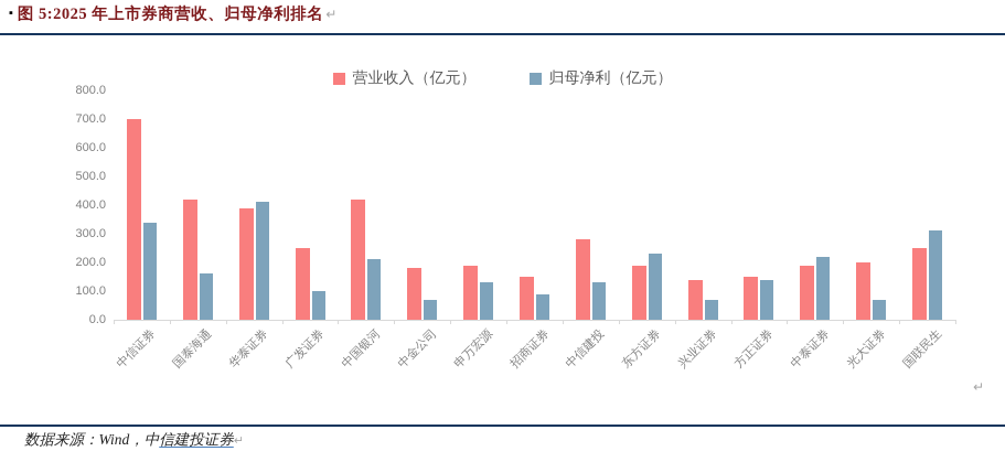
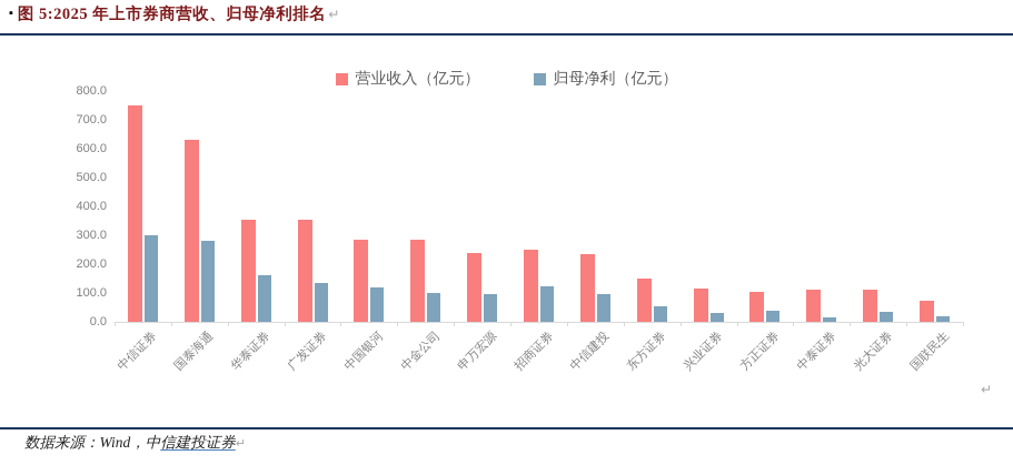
营业收入（亿元）/中信证券: 700 -> 750
归母净利（亿元）/中信证券: 340 -> 300
营业收入（亿元）/国泰海通: 420 -> 630
归母净利（亿元）/国泰海通: 160 -> 280
营业收入（亿元）/华泰证券: 390 -> 360
归母净利（亿元）/华泰证券: 410 -> 160
营业收入（亿元）/广发证券: 250 -> 360
归母净利（亿元）/广发证券: 100 -> 140
营业收入（亿元）/中国银河: 420 -> 280
归母净利（亿元）/中国银河: 210 -> 120
营业收入（亿元）/中金公司: 180 -> 280
归母净利（亿元）/中金公司: 70 -> 100
营业收入（亿元）/申万宏源: 190 -> 240
归母净利（亿元）/申万宏源: 130 -> 100
营业收入（亿元）/招商证券: 150 -> 250
归母净利（亿元）/招商证券: 90 -> 120
营业收入（亿元）/中信建投: 280 -> 240
归母净利（亿元）/中信建投: 130 -> 100
营业收入（亿元）/东方证券: 190 -> 150
归母净利（亿元）/东方证券: 230 -> 60
营业收入（亿元）/兴业证券: 140 -> 120
归母净利（亿元）/兴业证券: 70 -> 30
营业收入（亿元）/方正证券: 150 -> 100
归母净利（亿元）/方正证券: 140 -> 40
营业收入（亿元）/中泰证券: 190 -> 110
归母净利（亿元）/中泰证券: 220 -> 20
营业收入（亿元）/光大证券: 200 -> 110
归母净利（亿元）/光大证券: 70 -> 40
营业收入（亿元）/国联民生: 250 -> 80
归母净利（亿元）/国联民生: 310 -> 20
